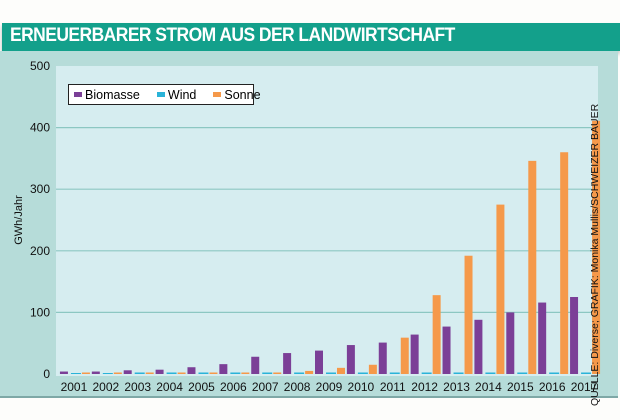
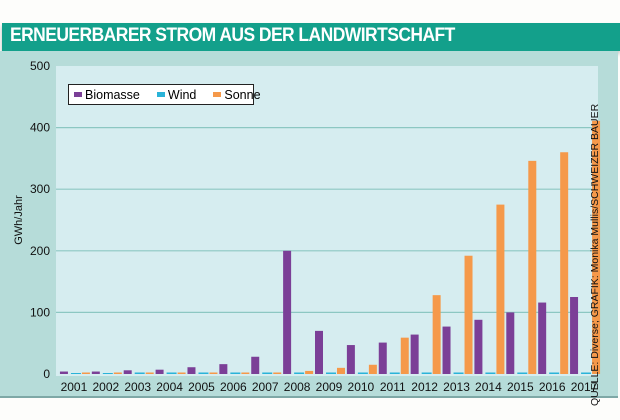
Biomasse/2008: 30 -> 200
Biomasse/2009: 40 -> 70
